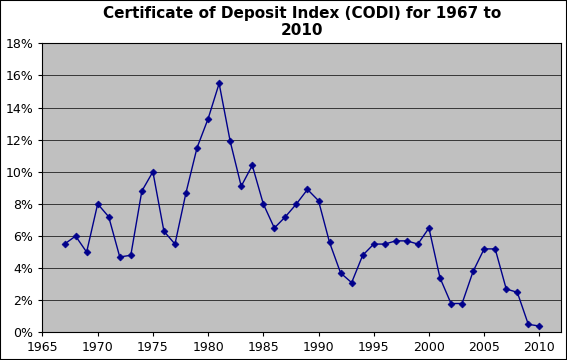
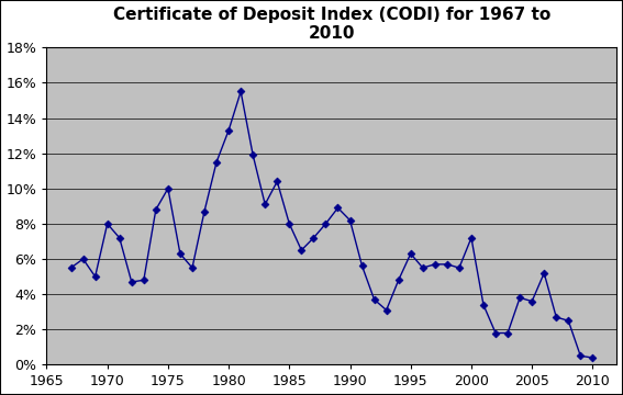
1995: 5.5% -> 6.3%
2000: 6.5% -> 7.2%
2005: 5.2% -> 3.6%
